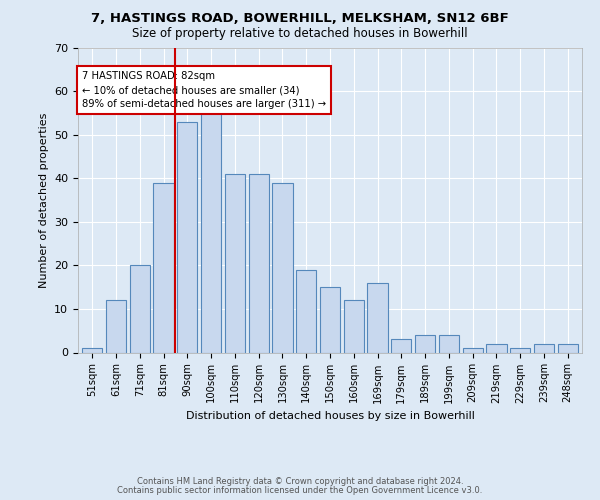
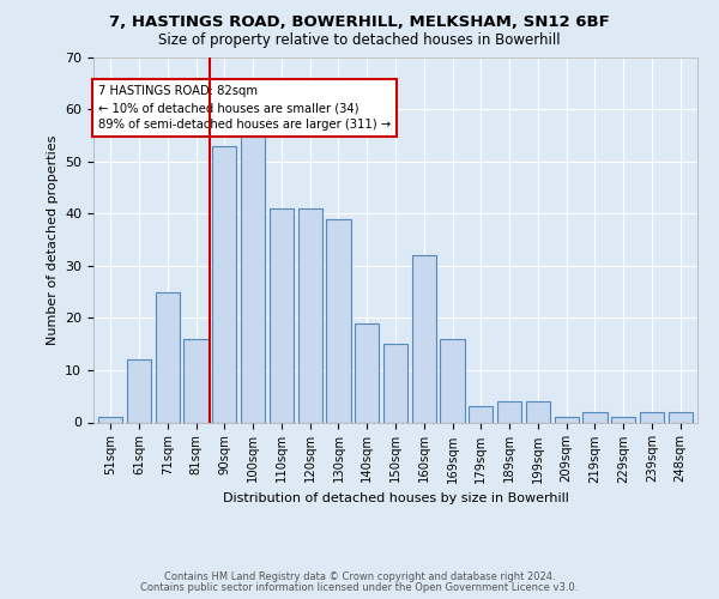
71sqm: 20 -> 25
81sqm: 39 -> 16
160sqm: 12 -> 32
